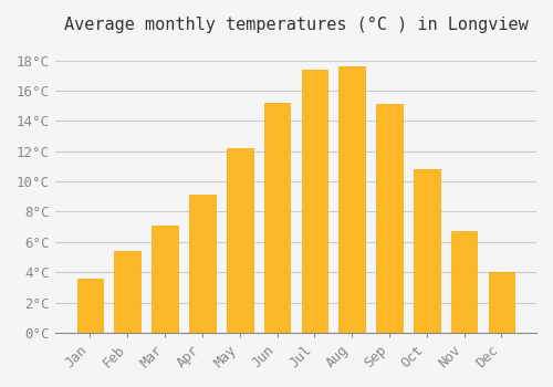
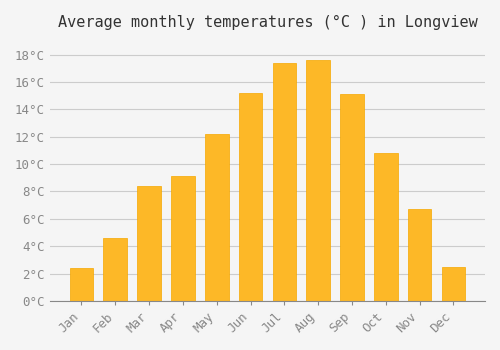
Jan: 3.6°C -> 2.4°C
Feb: 5.4°C -> 4.6°C
Mar: 7.1°C -> 8.4°C
Dec: 4.0°C -> 2.5°C
